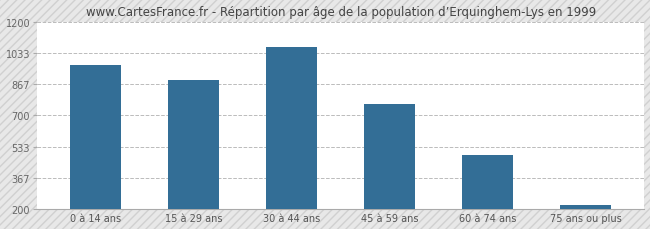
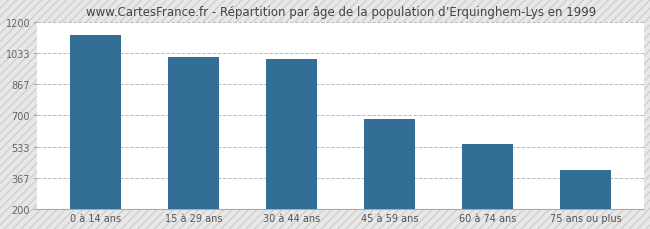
0 à 14 ans: 970 -> 1130
15 à 29 ans: 890 -> 1010
30 à 44 ans: 1060 -> 1000
45 à 59 ans: 760 -> 680
60 à 74 ans: 490 -> 550
75 ans ou plus: 220 -> 410
